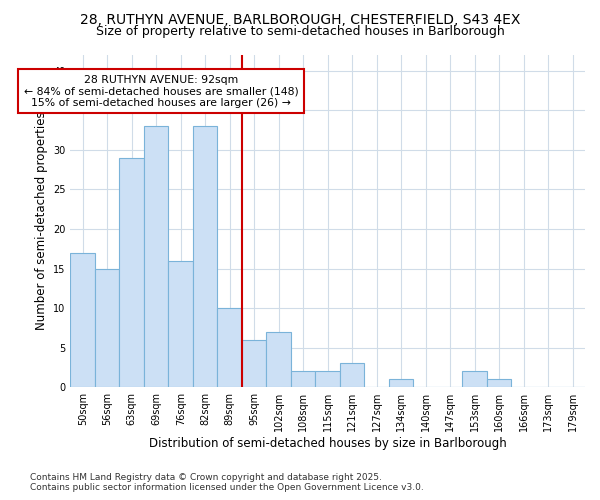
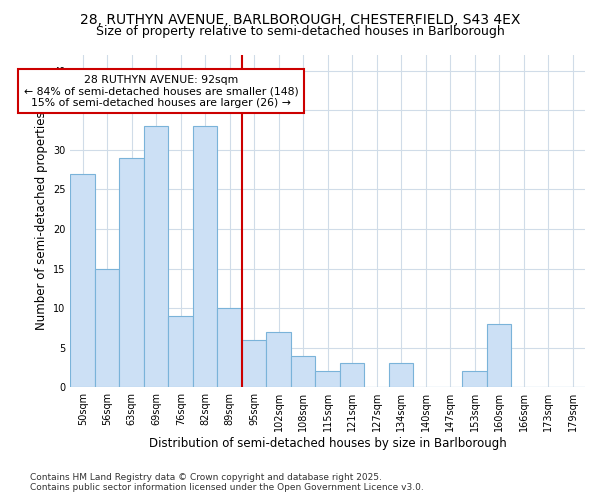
50sqm: 17 -> 27
76sqm: 16 -> 9
108sqm: 2 -> 4
134sqm: 1 -> 3
160sqm: 1 -> 8
